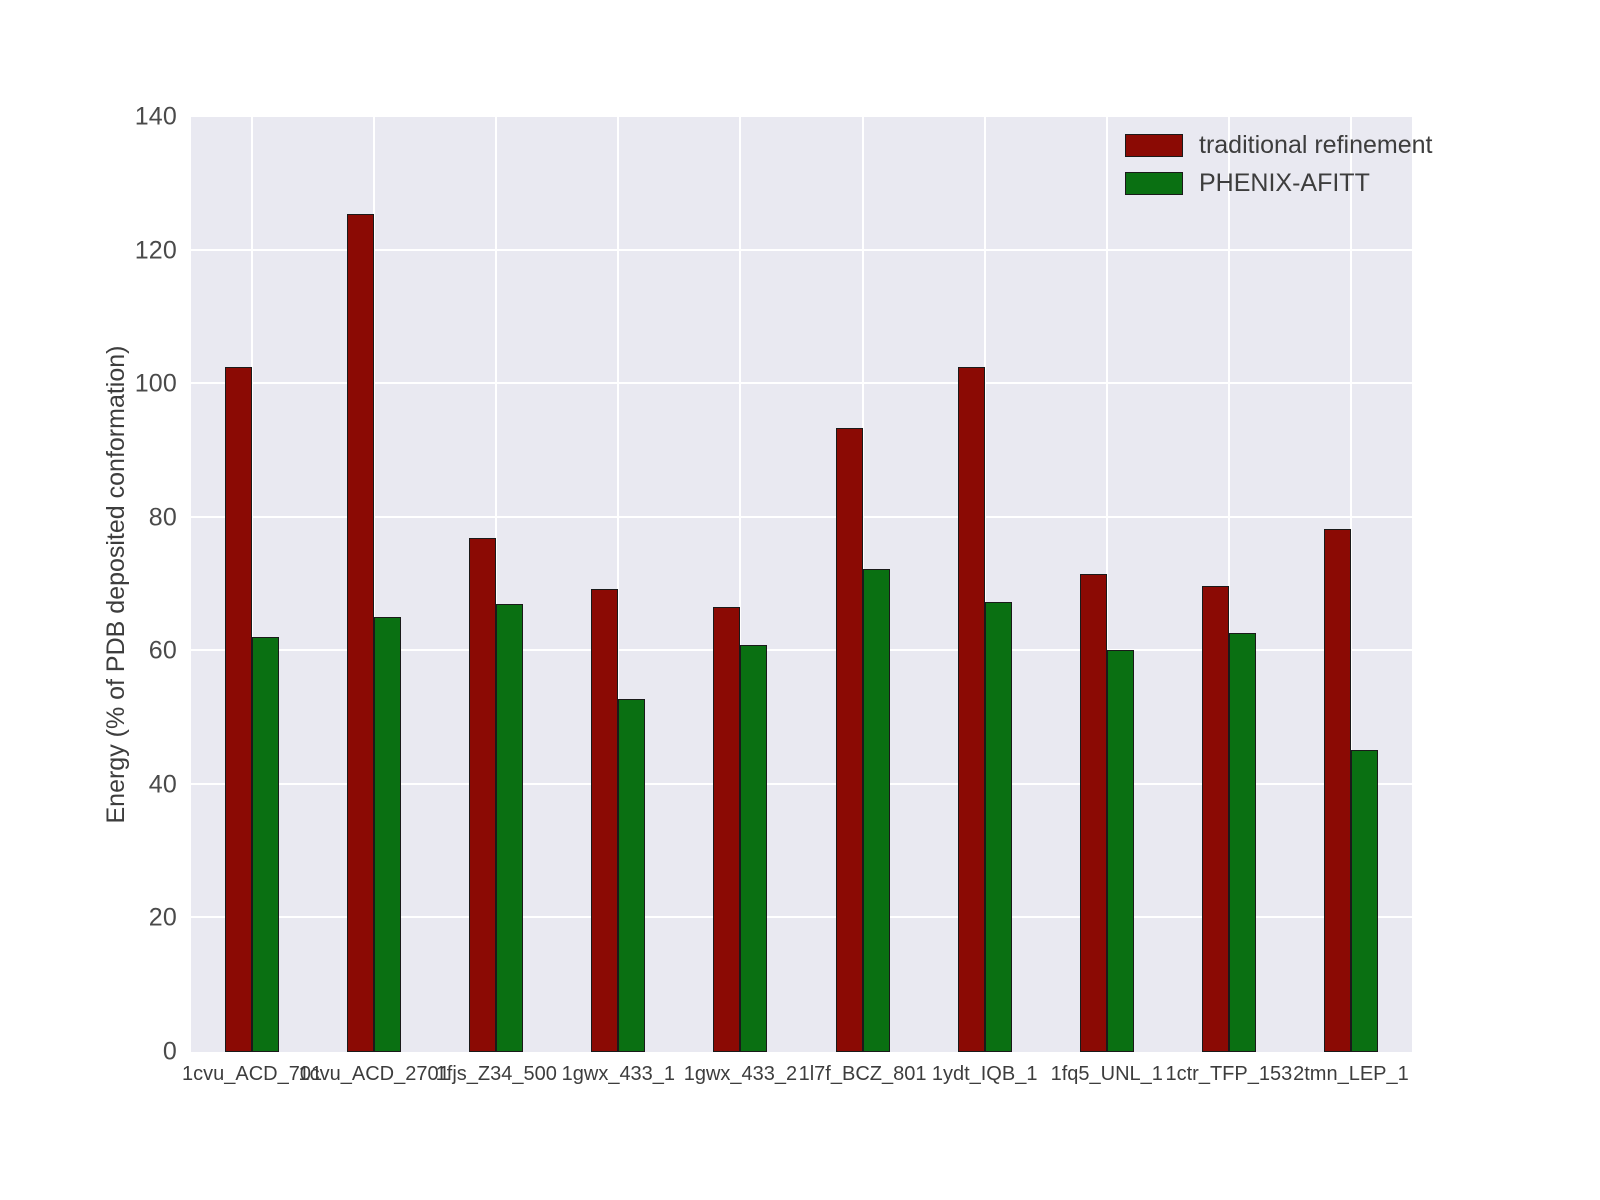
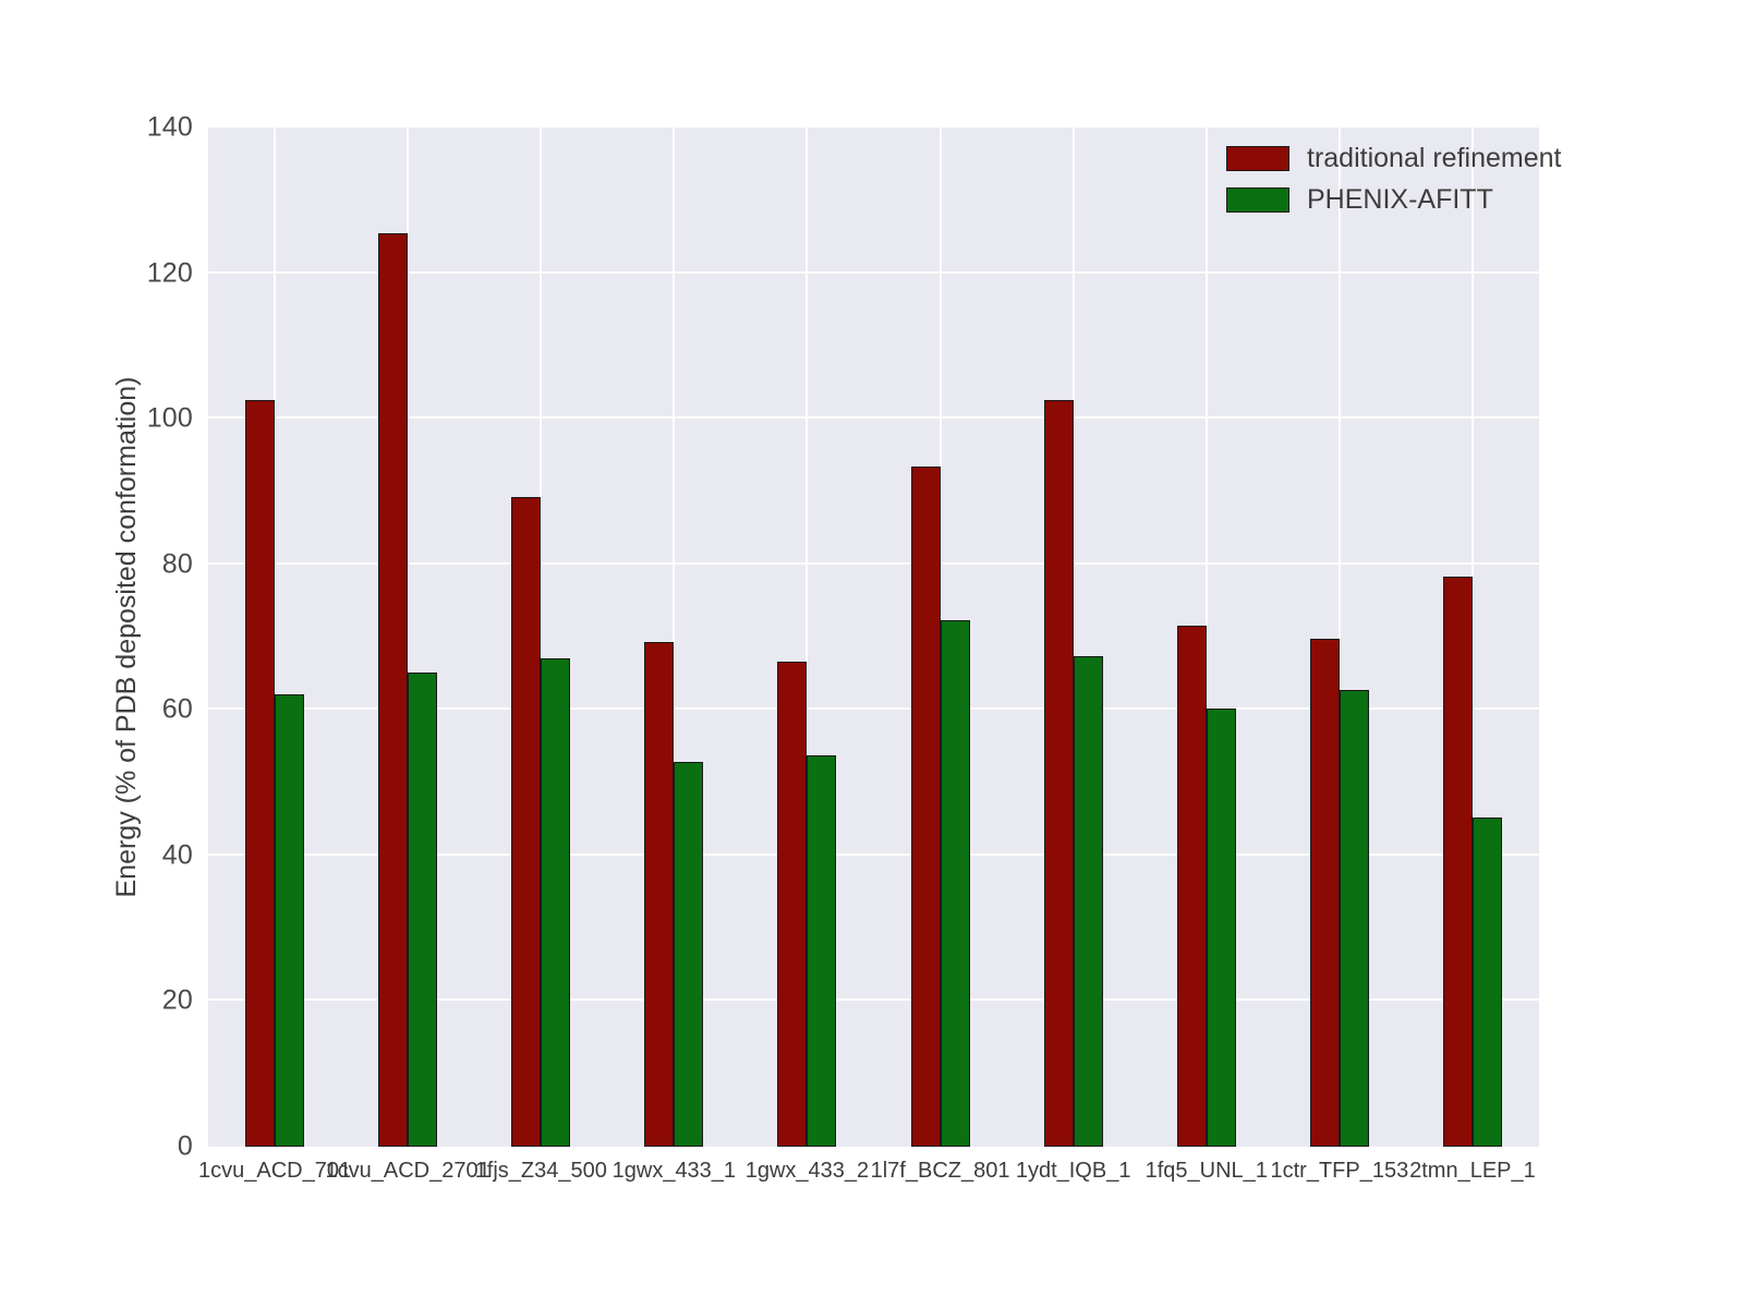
traditional refinement/1fjs_Z34_500: 77 -> 89
PHENIX-AFITT/1gwx_433_2: 61 -> 54
